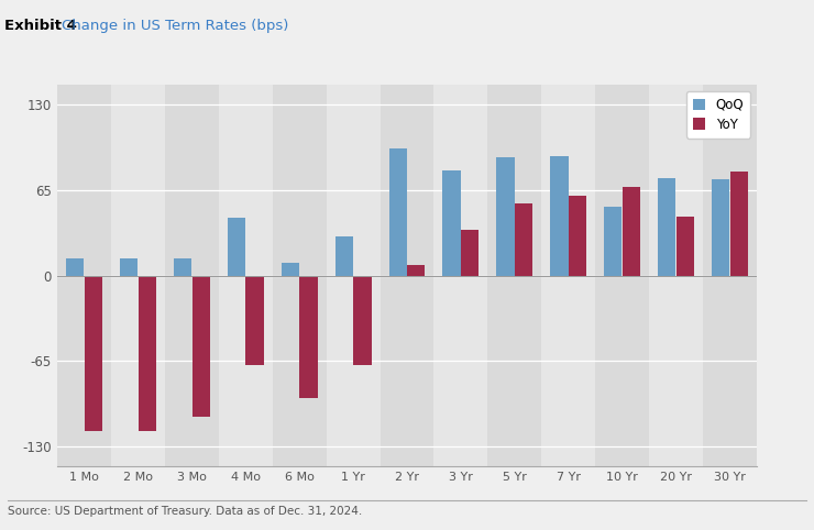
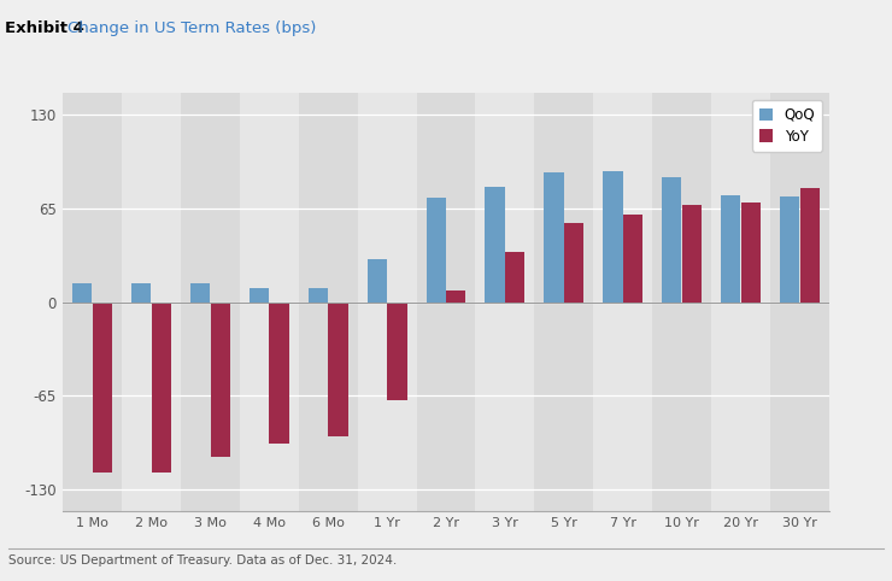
QoQ/4 Mo: 44 -> 10
YoY/4 Mo: -68 -> -98
QoQ/2 Yr: 97 -> 72
QoQ/10 Yr: 52 -> 87
YoY/20 Yr: 45 -> 69
